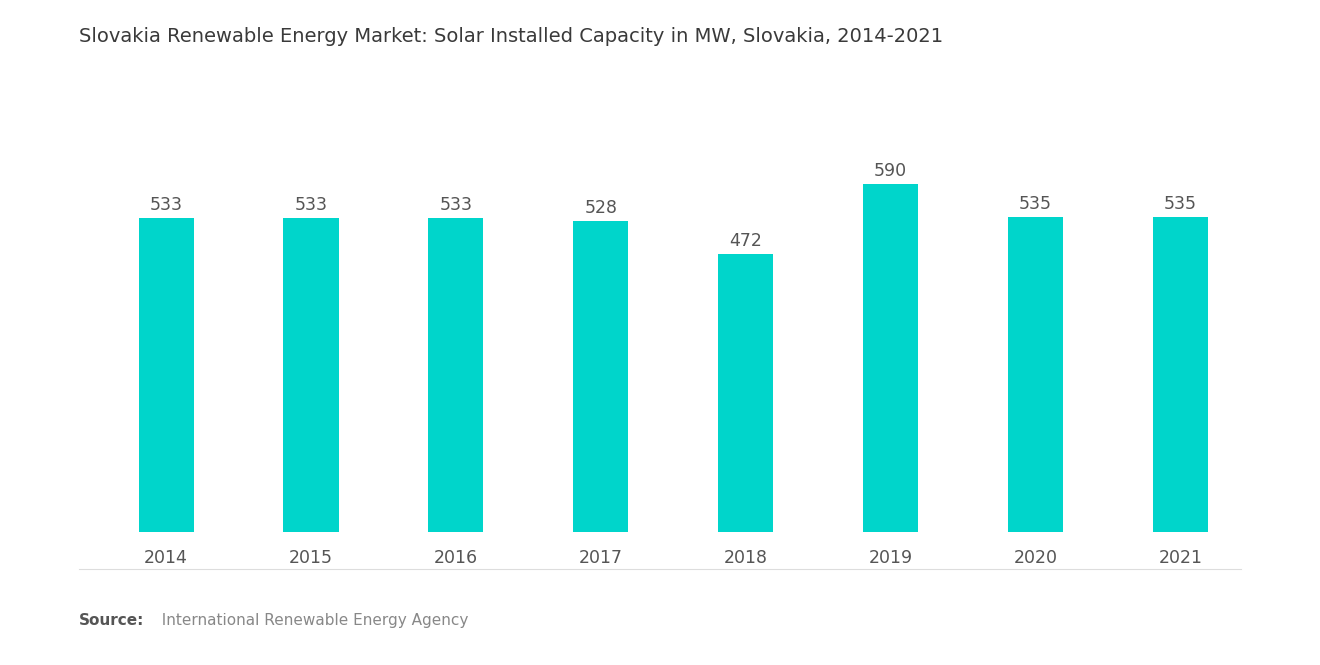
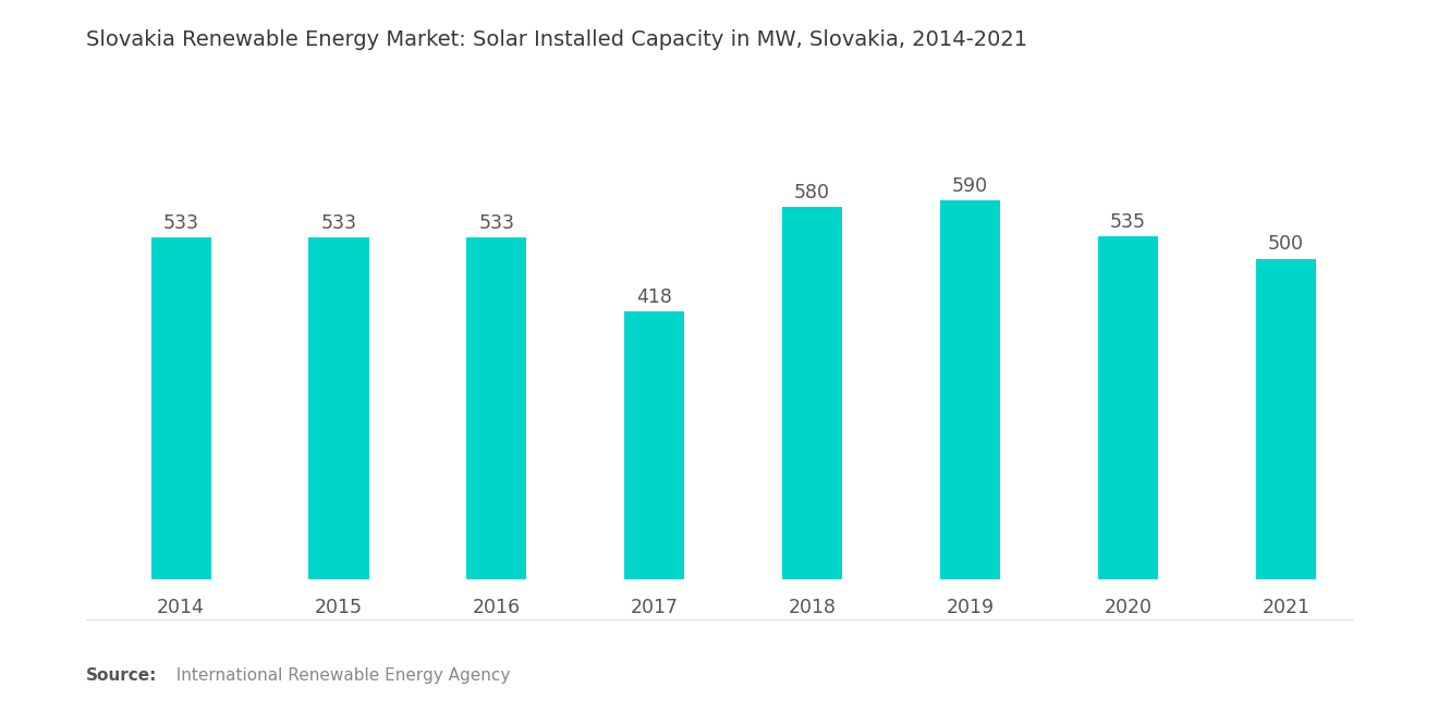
2017: 528 -> 418
2018: 472 -> 580
2021: 535 -> 500
